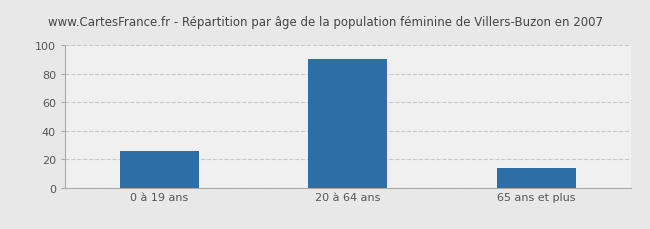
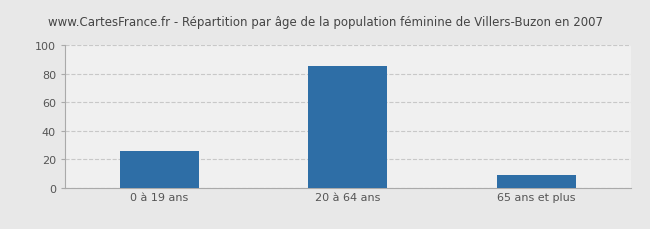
20 à 64 ans: 90 -> 85
65 ans et plus: 14 -> 9
